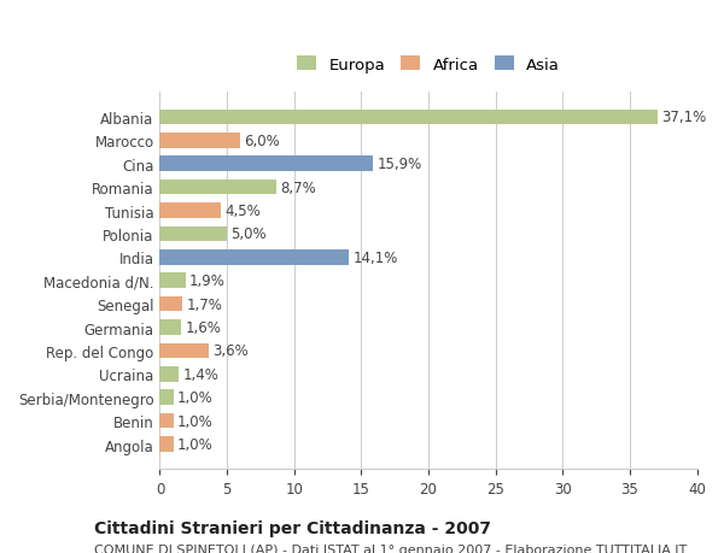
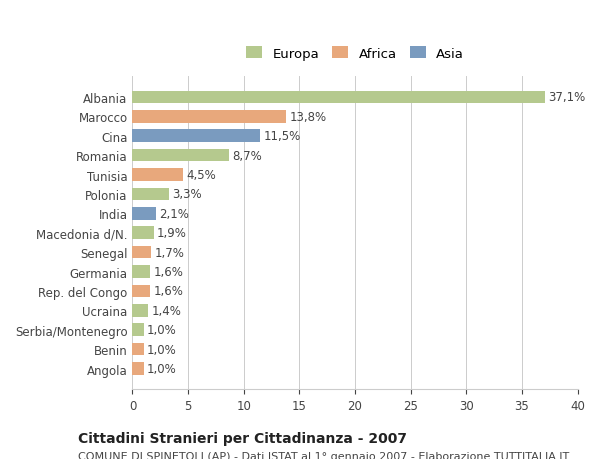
Marocco: 6,0% -> 13,8%
Cina: 15,9% -> 11,5%
Polonia: 5,0% -> 3,3%
India: 14,1% -> 2,1%
Rep. del Congo: 3,6% -> 1,6%
